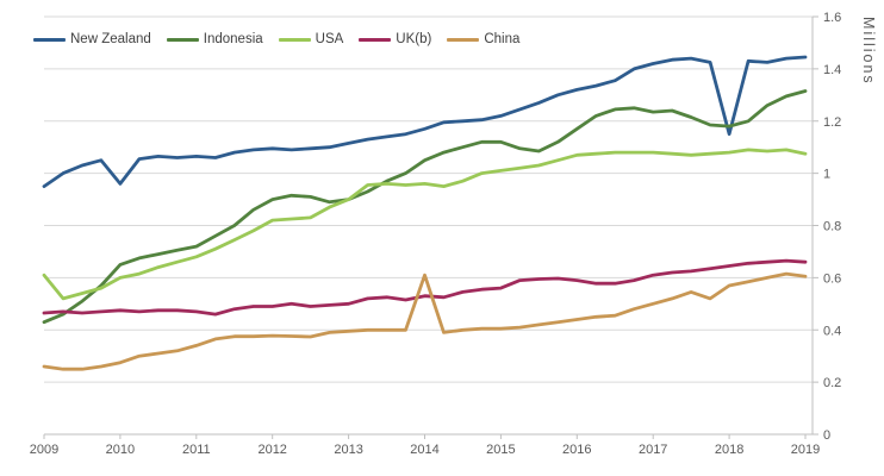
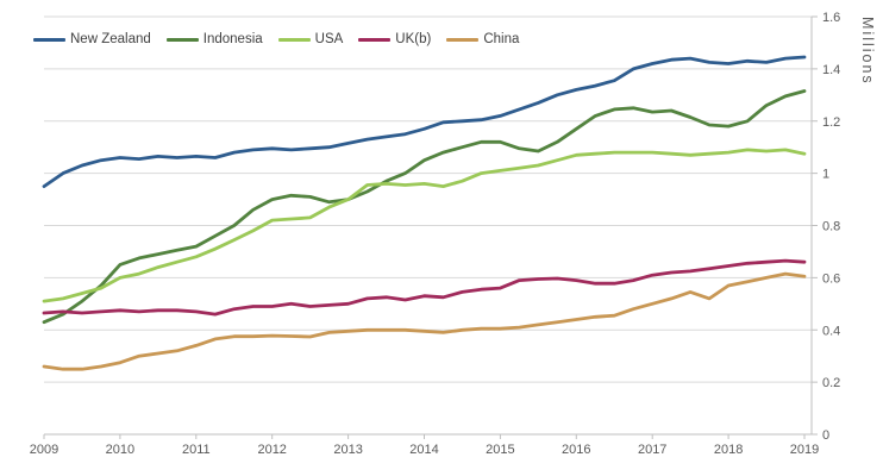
USA/2009: 0.61 -> 0.51
New Zealand/2010: 0.96 -> 1.06
China/2014: 0.61 -> 0.40
New Zealand/2018: 1.15 -> 1.42
